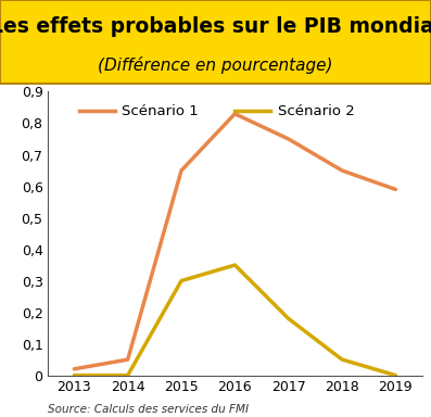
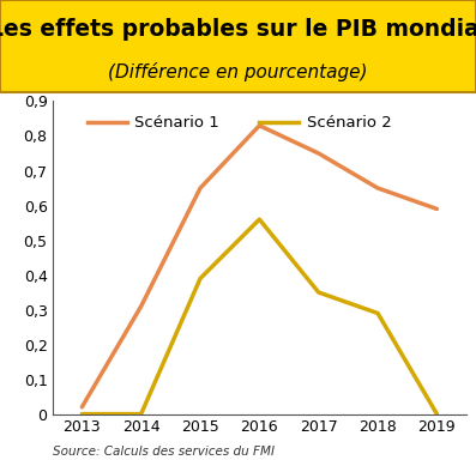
Scénario 1/2014: 0,05 -> 0,31
Scénario 2/2015: 0,30 -> 0,39
Scénario 2/2016: 0,35 -> 0,56
Scénario 2/2017: 0,18 -> 0,35
Scénario 2/2018: 0,05 -> 0,29
